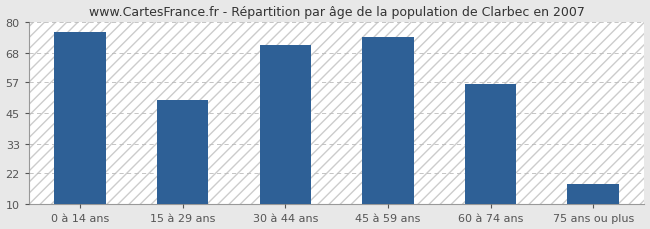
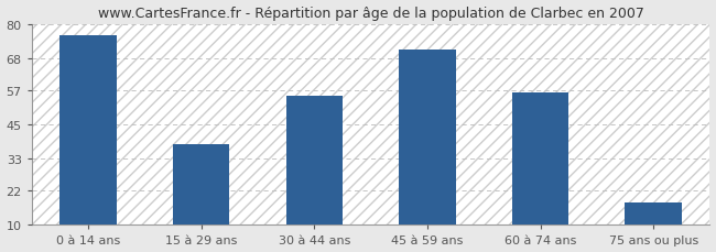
15 à 29 ans: 50 -> 38
30 à 44 ans: 71 -> 55
45 à 59 ans: 74 -> 71
